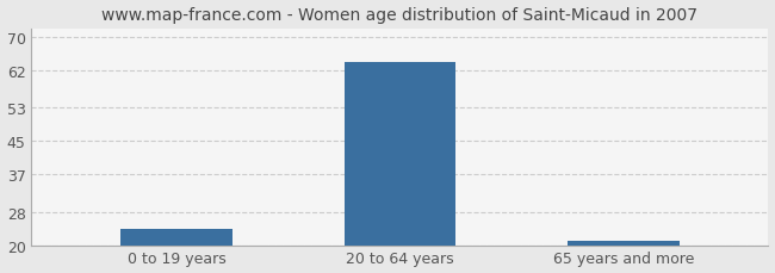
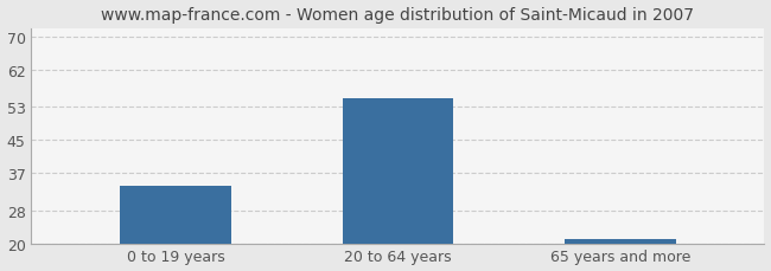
0 to 19 years: 24 -> 34
20 to 64 years: 64 -> 55
